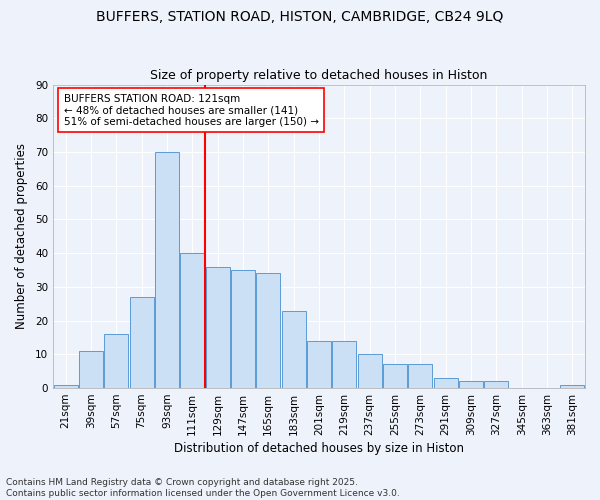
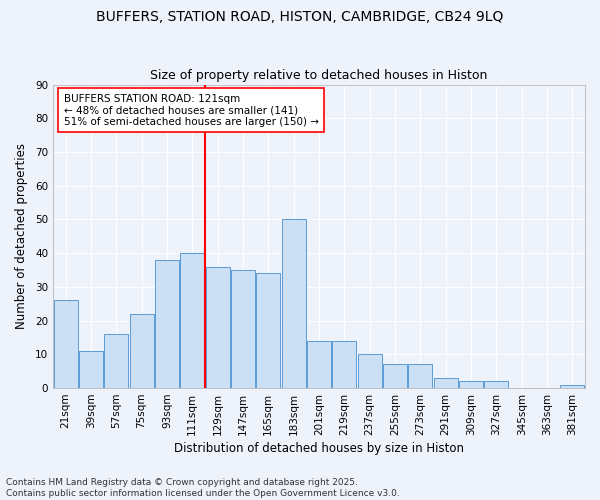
21sqm: 1 -> 26
75sqm: 27 -> 22
93sqm: 70 -> 38
183sqm: 23 -> 50
